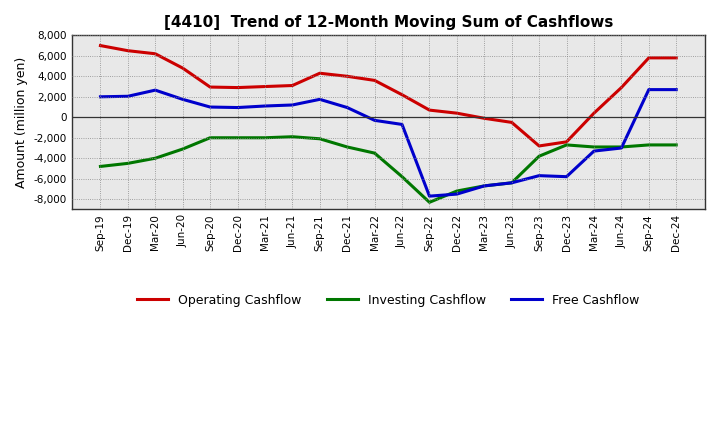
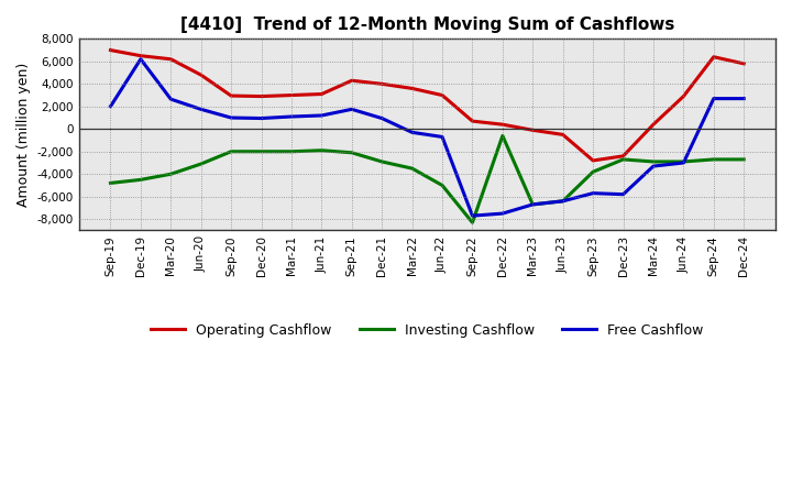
Free Cashflow/Dec-19: 2,000 -> 6,200
Operating Cashflow/Jun-22: 2,200 -> 3,000
Investing Cashflow/Jun-22: -5,800 -> -5,000
Investing Cashflow/Dec-22: -7,200 -> -600
Operating Cashflow/Sep-24: 5,800 -> 6,400
